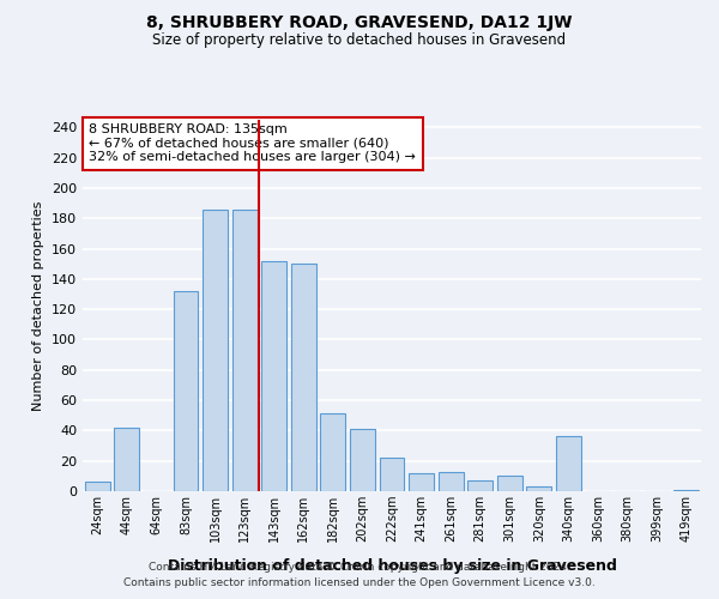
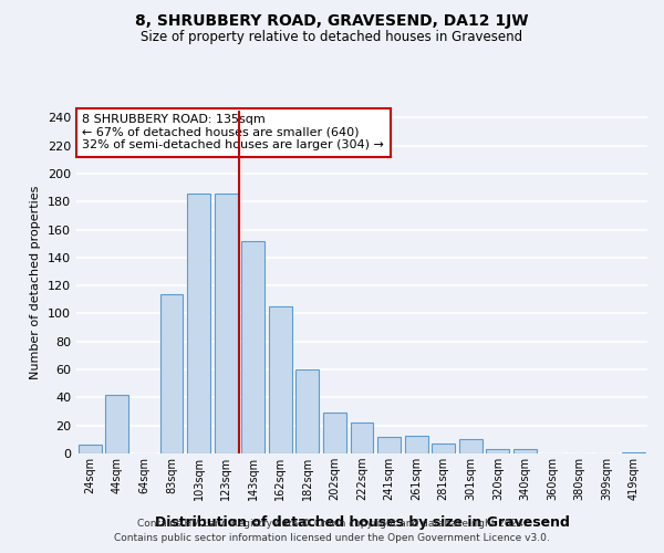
83sqm: 132 -> 114
162sqm: 150 -> 105
182sqm: 51 -> 60
202sqm: 41 -> 29
340sqm: 36 -> 3
